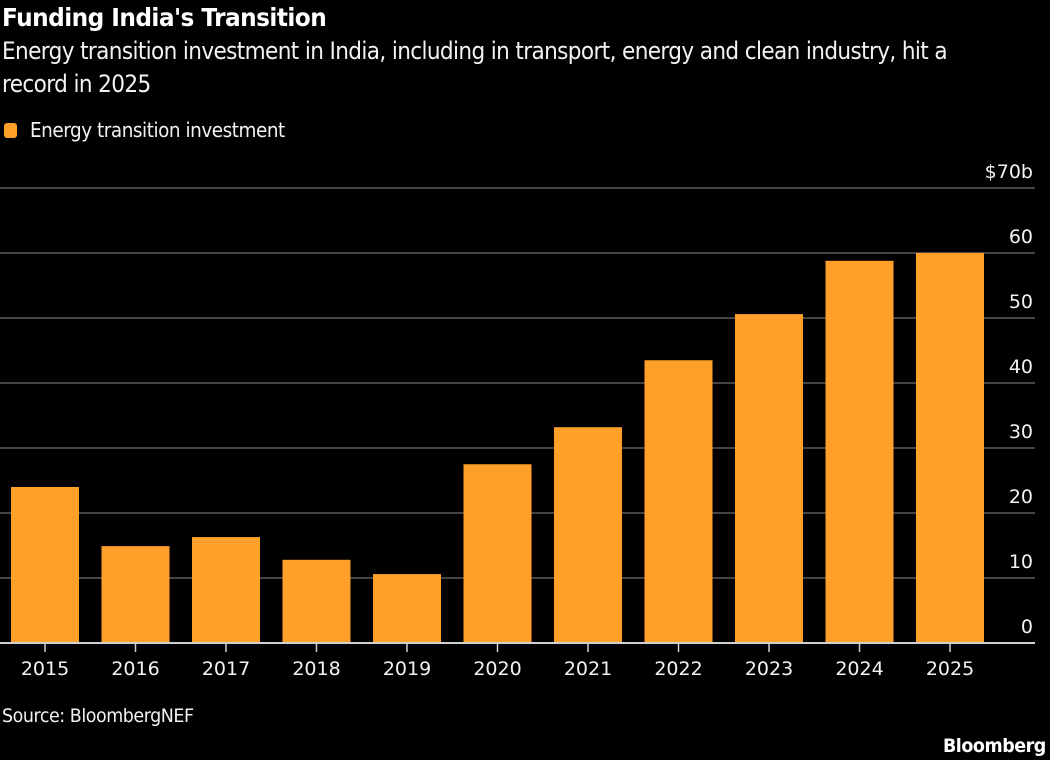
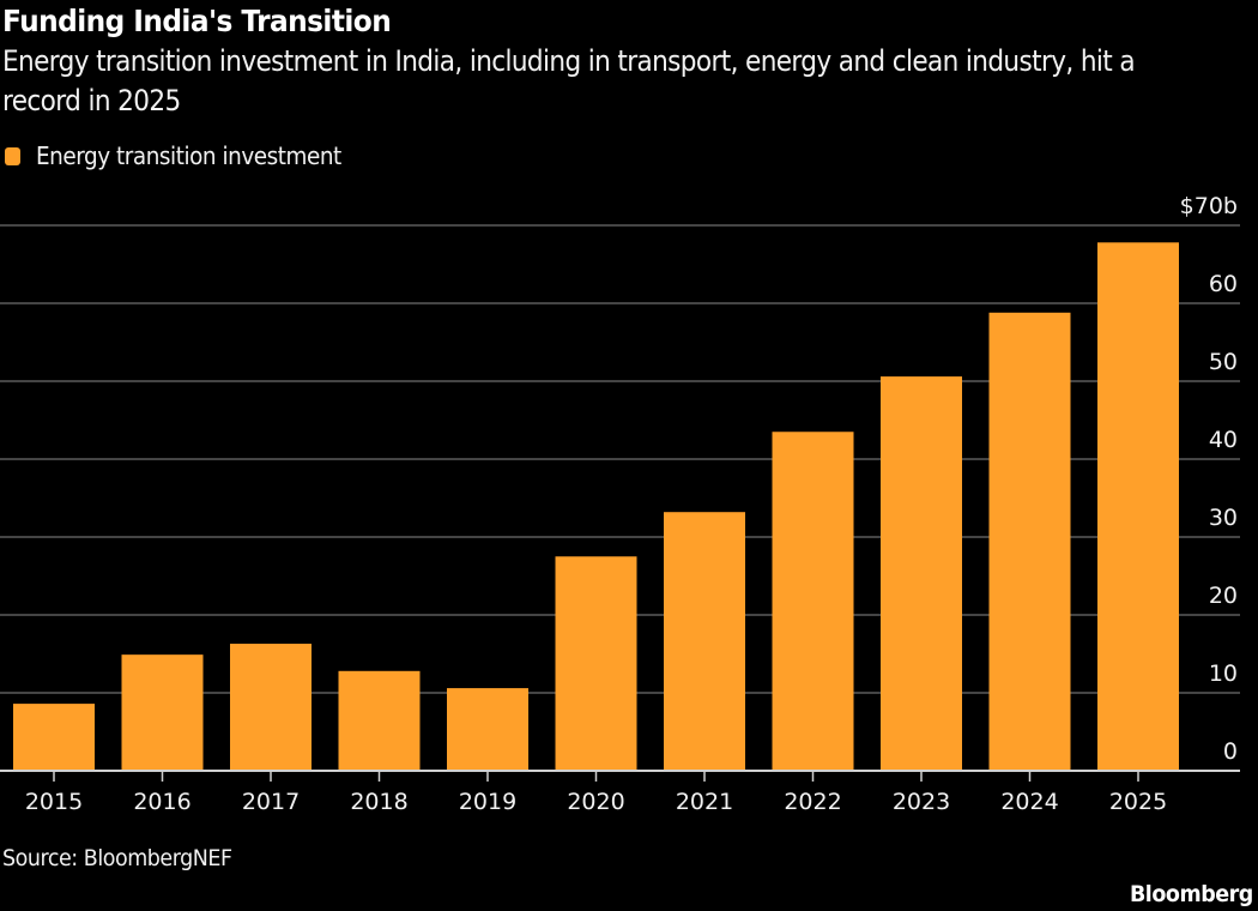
2015: $24b -> $9b
2025: $60b -> $68b
